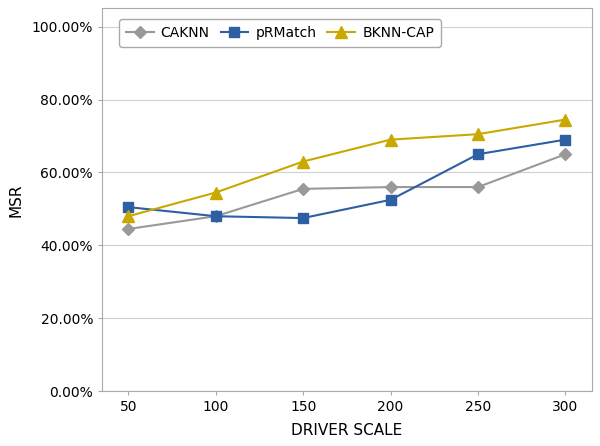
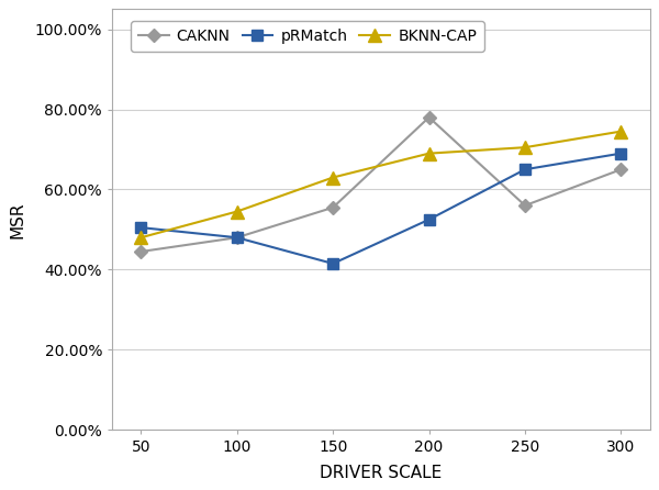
pRMatch/150: 47.5% -> 41.5%
CAKNN/200: 56.0% -> 78.0%
